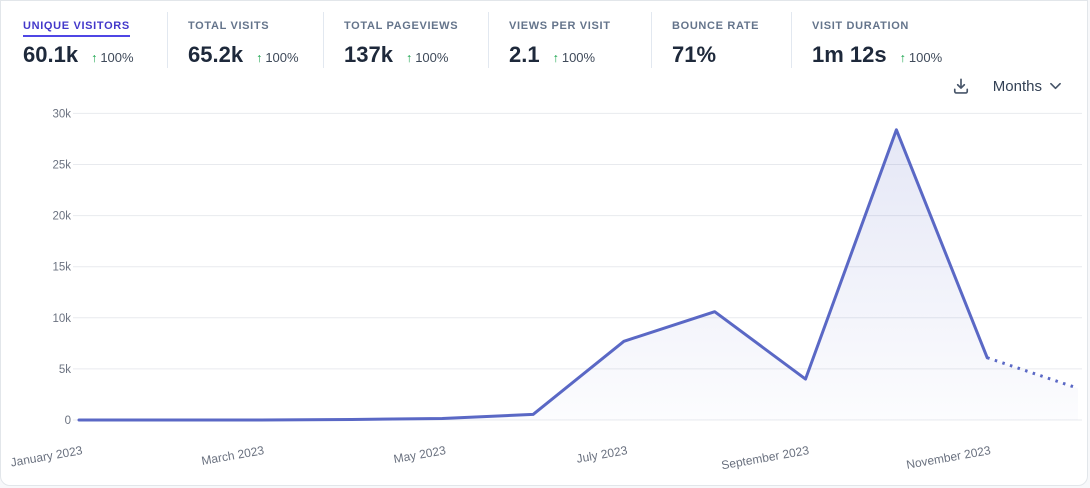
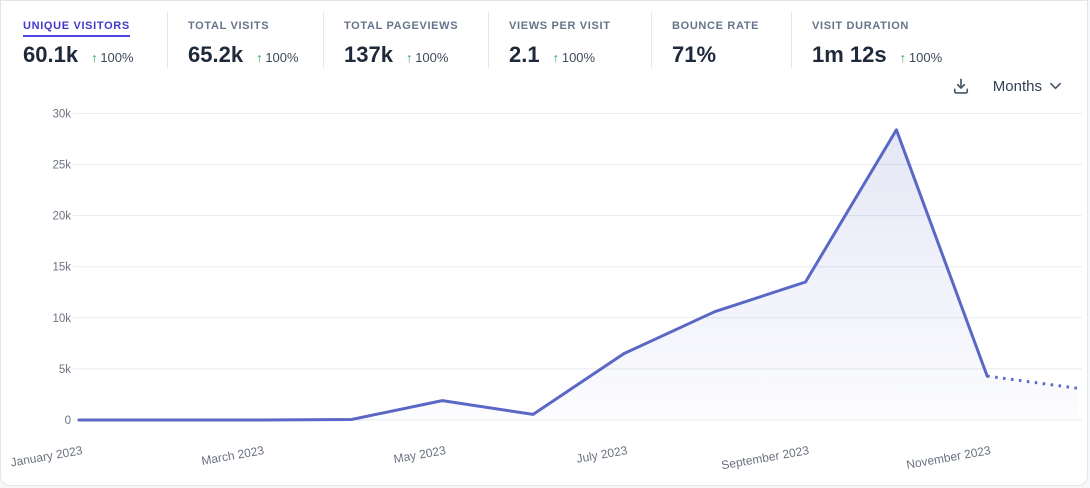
May 2023: 0.2k -> 1.9k
July 2023: 7.7k -> 6.5k
September 2023: 4.0k -> 13.5k
November 2023: 6.1k -> 4.3k
